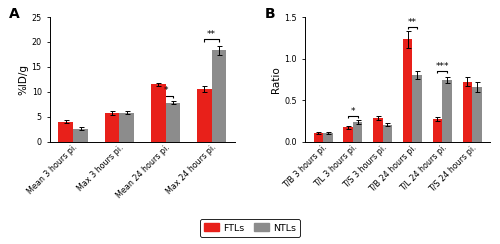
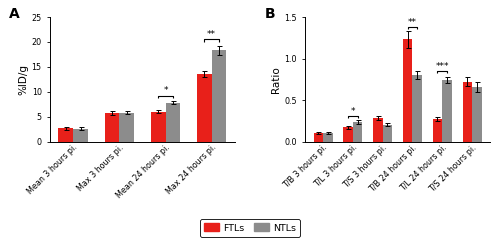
FTLs/Mean 3 hours pi.: 4.0 -> 2.7
FTLs/Mean 24 hours pi.: 11.5 -> 6.0
FTLs/Max 24 hours pi.: 10.5 -> 13.5
